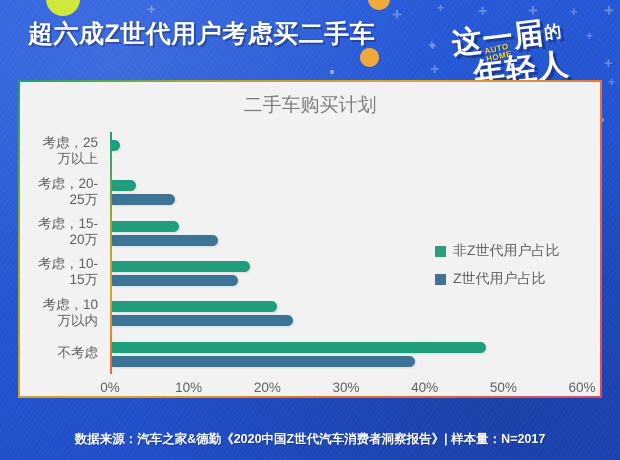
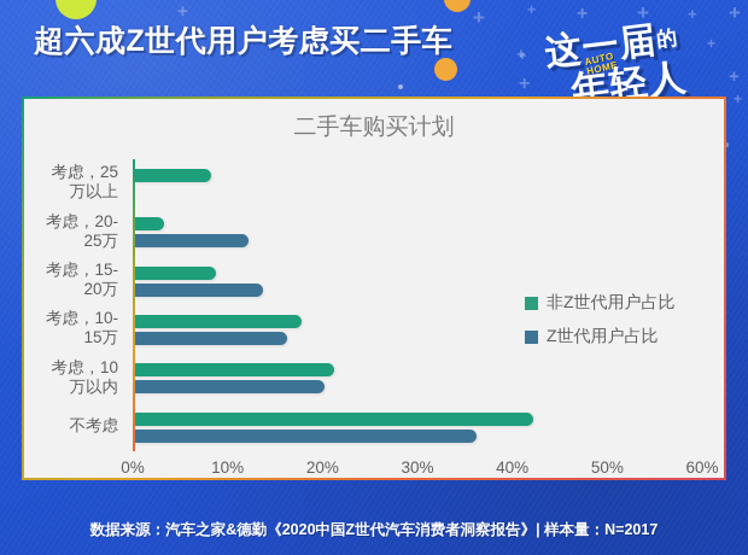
非Z世代用户占比/考虑，25万以上: 1% -> 8%
Z世代用户占比/考虑，20-25万: 8% -> 12%
Z世代用户占比/考虑，10万以内: 23% -> 20%
非Z世代用户占比/不考虑: 48% -> 42%
Z世代用户占比/不考虑: 38% -> 36%
